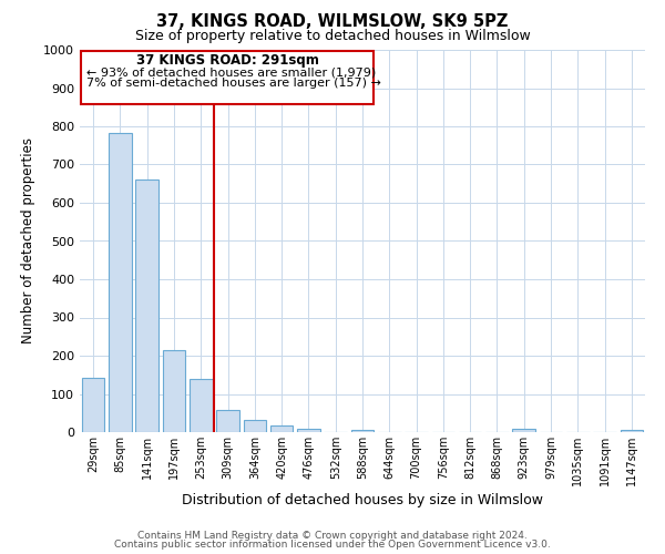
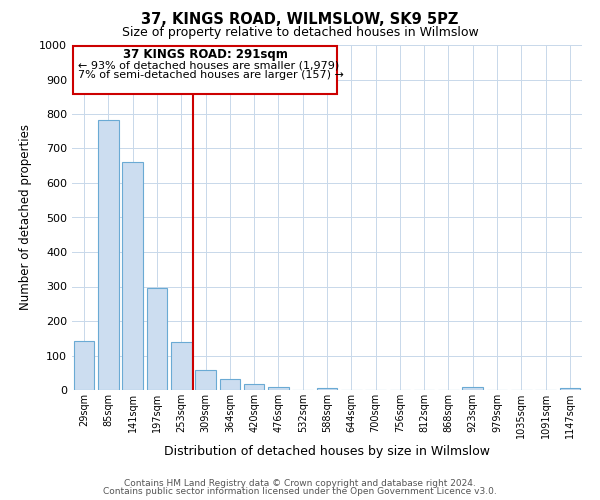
197sqm: 215 -> 295
